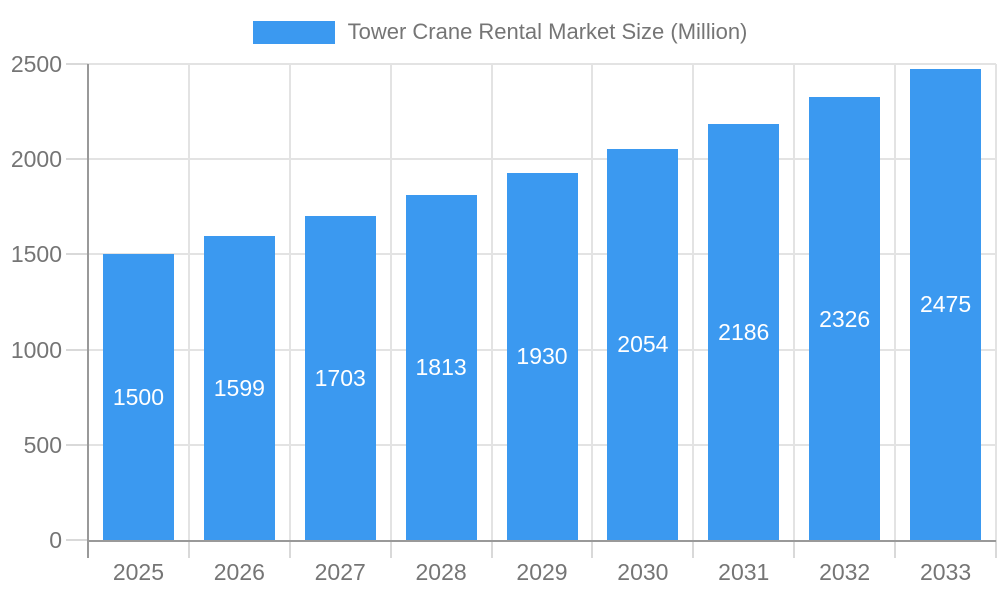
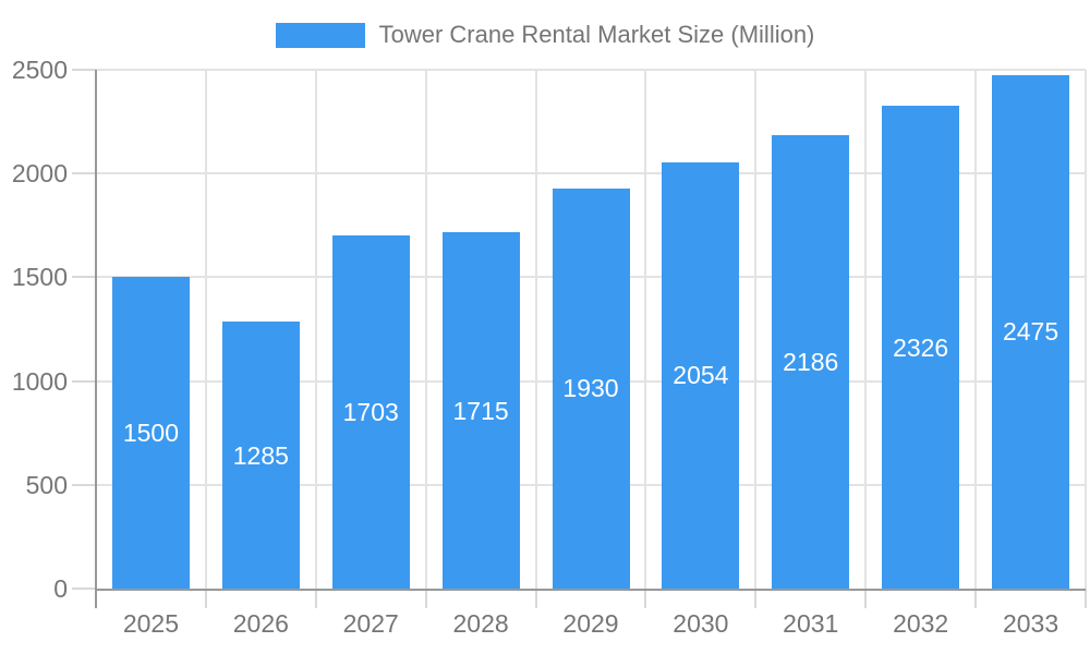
2026: 1599 -> 1285
2028: 1813 -> 1715
